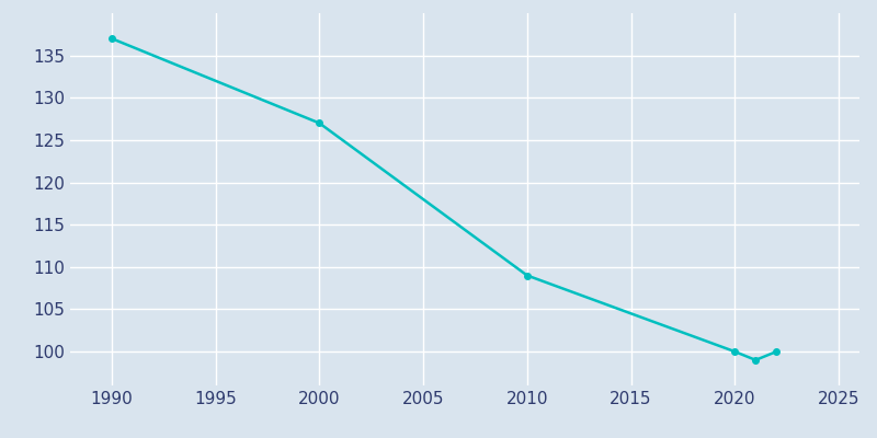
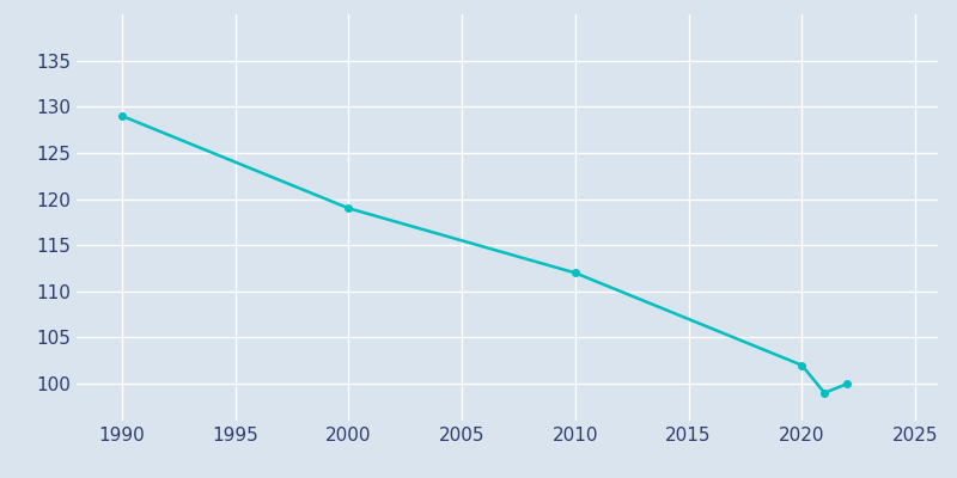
1990: 137 -> 129
2000: 127 -> 119
2010: 109 -> 112
2020: 100 -> 102
